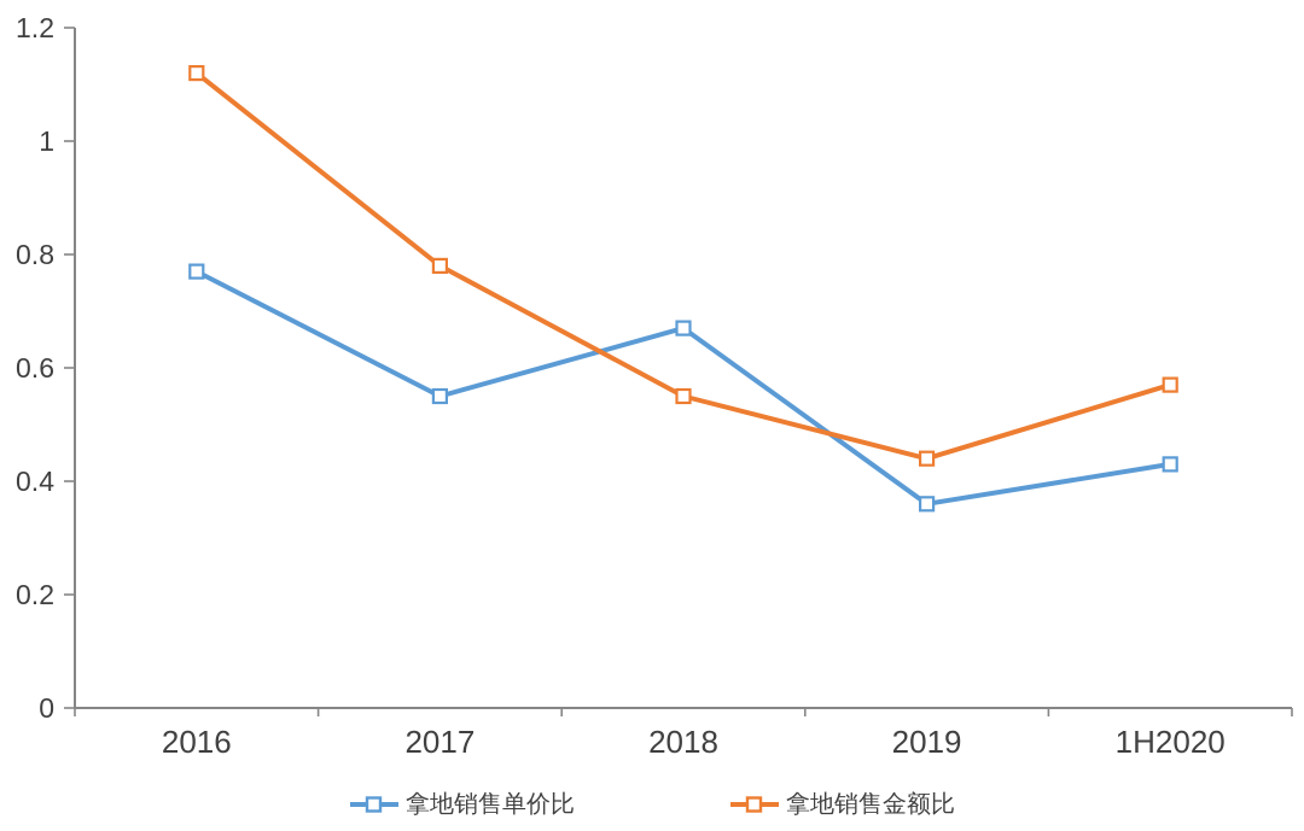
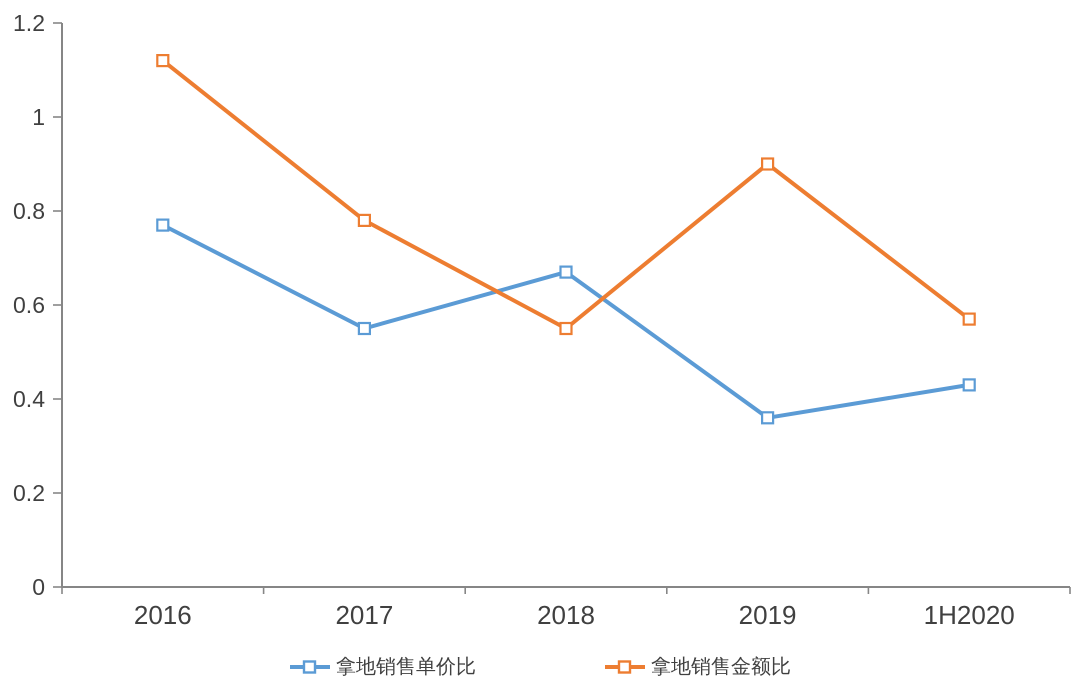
拿地销售金额比/2019: 0.44 -> 0.90
